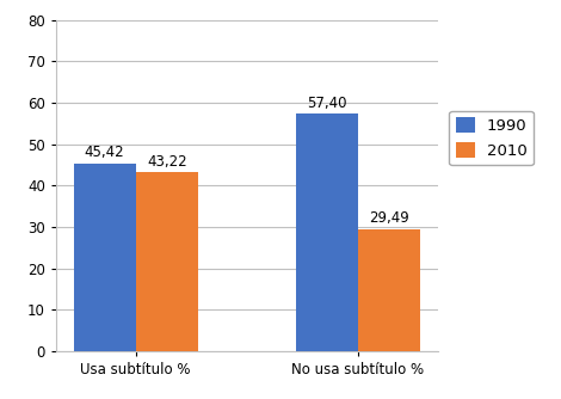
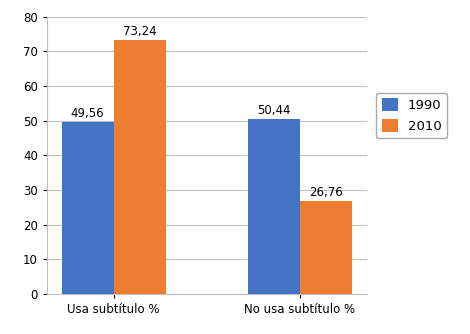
1990/Usa subtítulo %: 45,42 -> 49,56
2010/Usa subtítulo %: 43,22 -> 73,24
1990/No usa subtítulo %: 57,40 -> 50,44
2010/No usa subtítulo %: 29,49 -> 26,76
